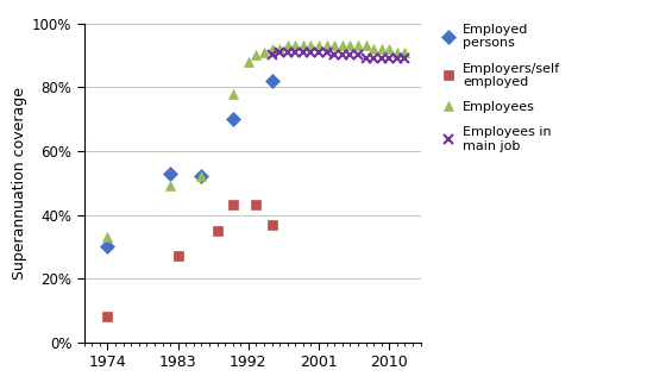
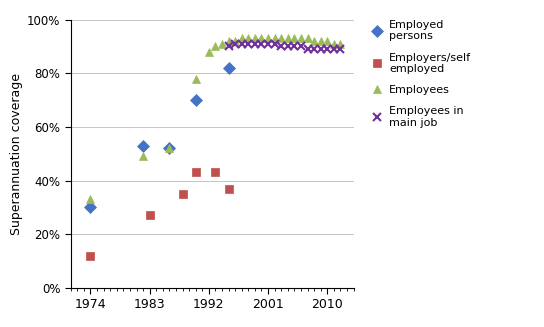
Employers/self employed/1974: 8% -> 12%
